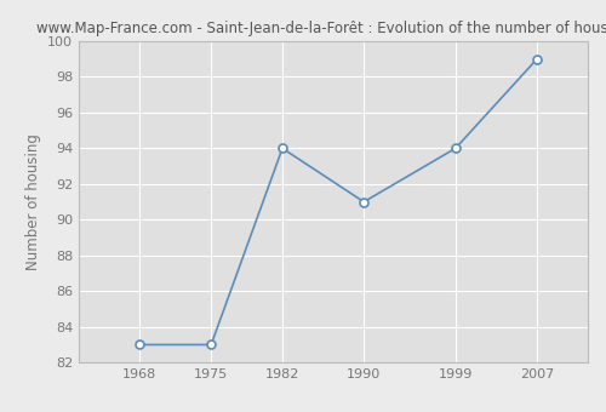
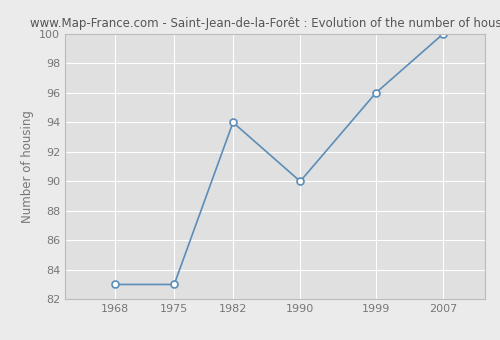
1990: 91 -> 90
1999: 94 -> 96
2007: 99 -> 100
